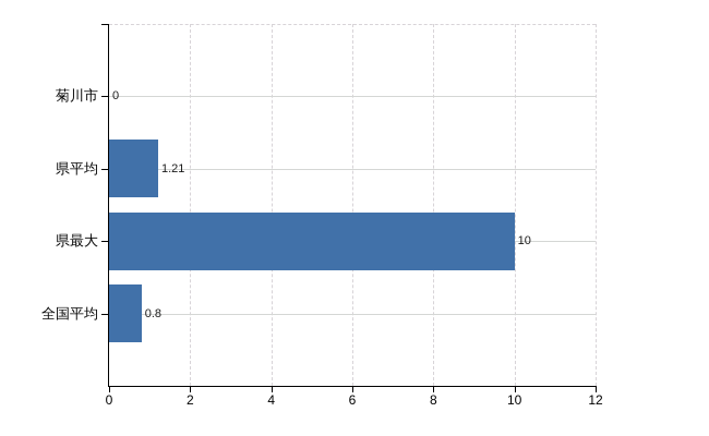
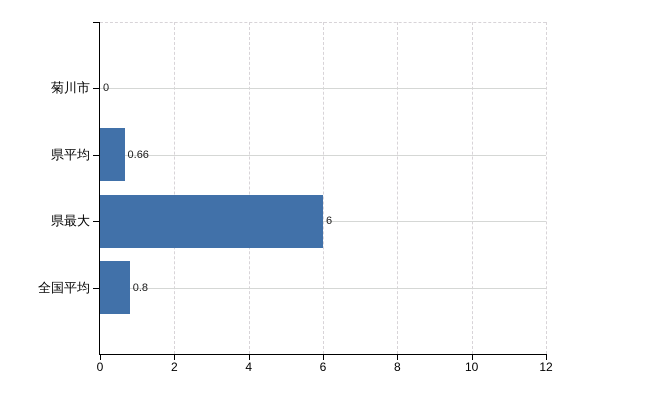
県平均: 1.21 -> 0.66
県最大: 10 -> 6
